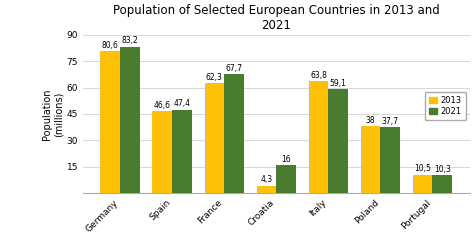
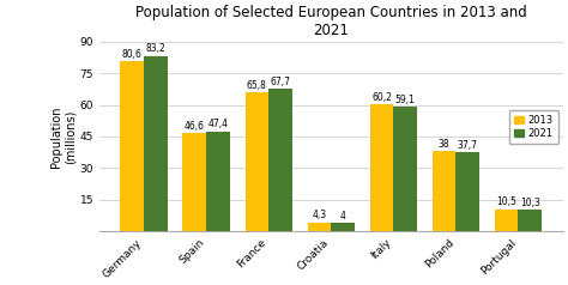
2013/France: 62,3 -> 65,8
2021/Croatia: 16 -> 4
2013/Italy: 63,8 -> 60,2
